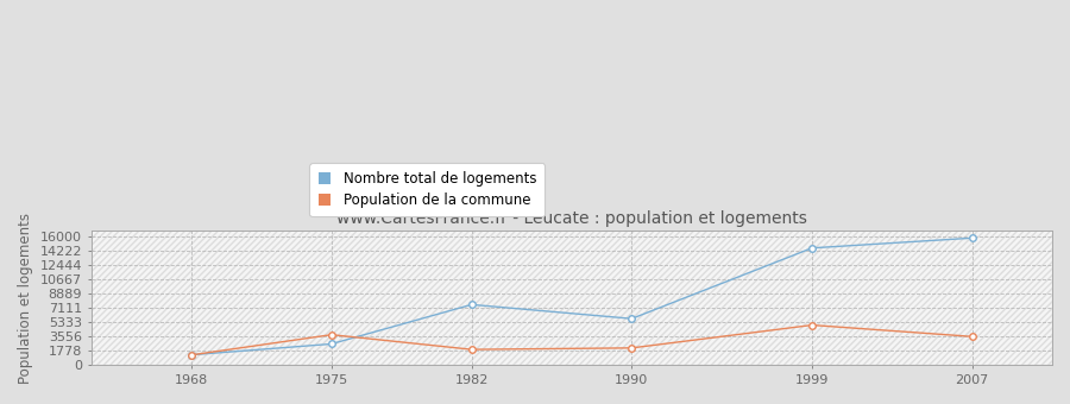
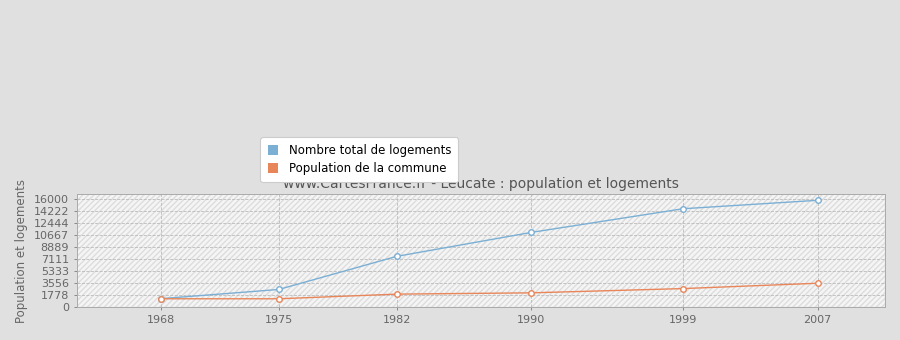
Population de la commune/1975: 3800 -> 1300
Nombre total de logements/1990: 5800 -> 11100
Population de la commune/1999: 5000 -> 2800
